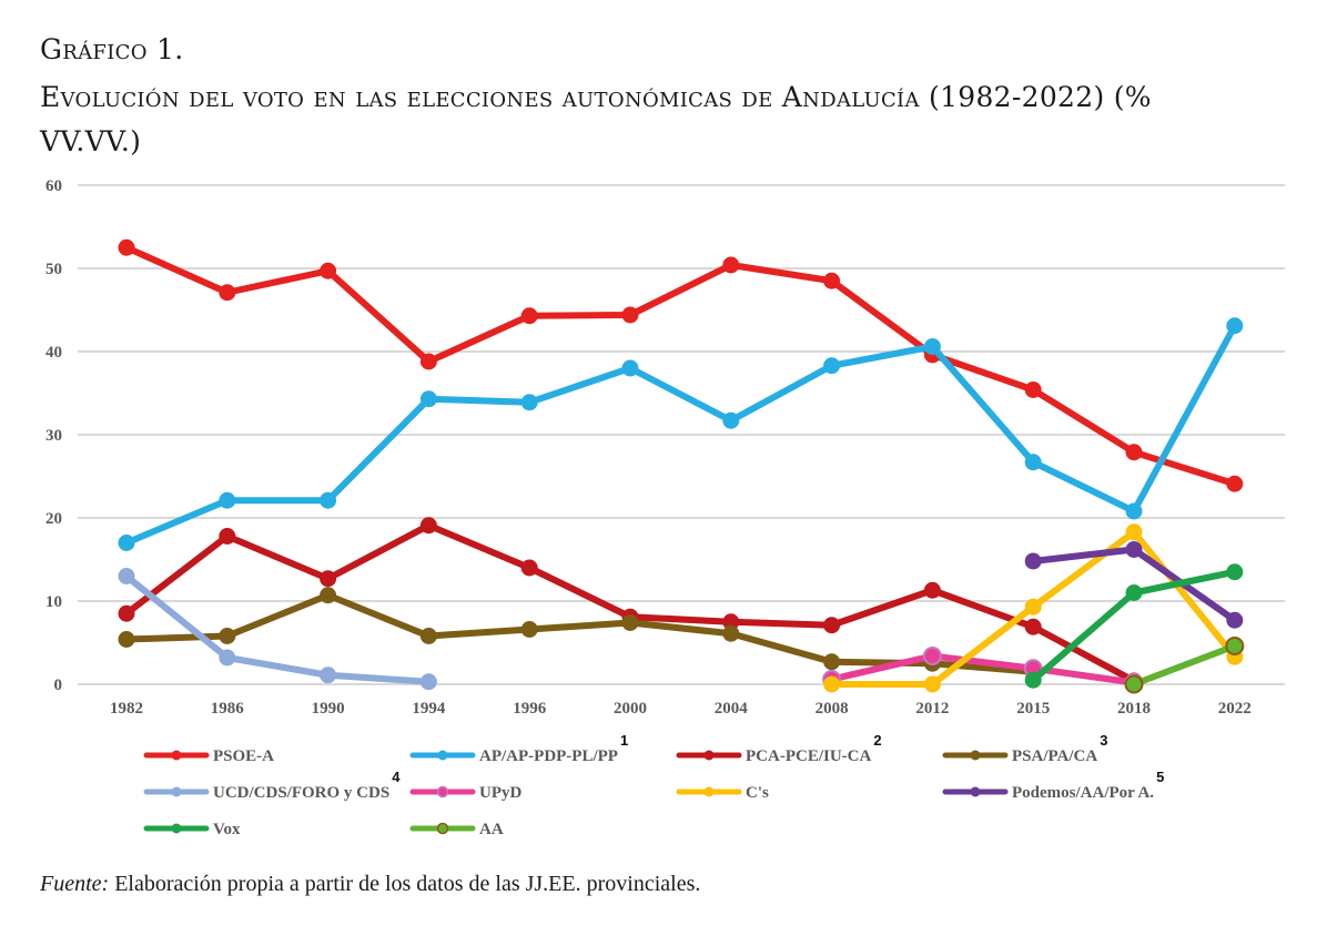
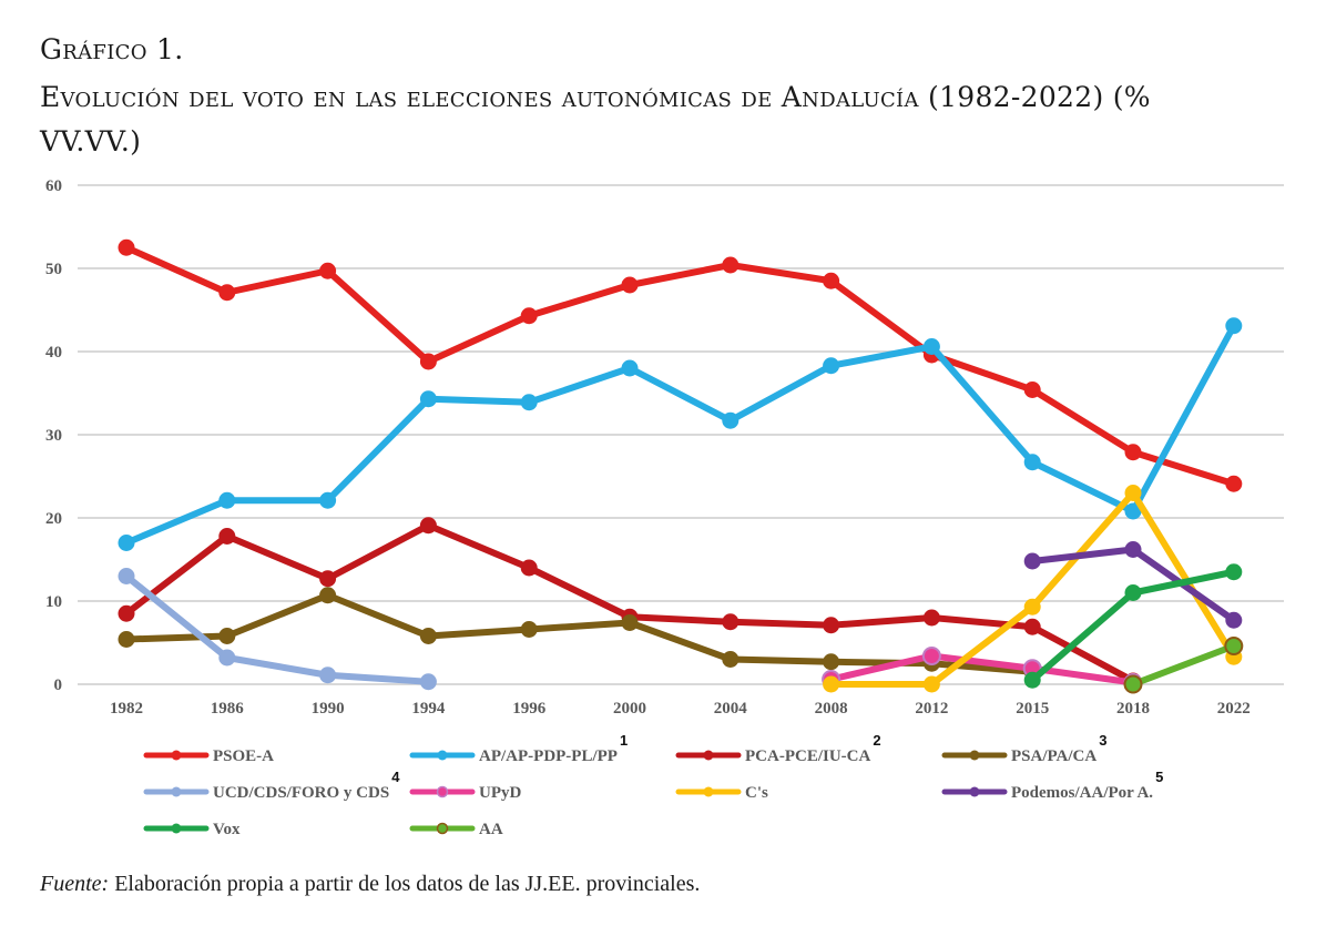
PSOE-A/2000: 44 -> 48
PSA/PA/CA/2004: 6 -> 3
PCA-PCE/IU-CA/2012: 11 -> 8
C's/2018: 18 -> 23
